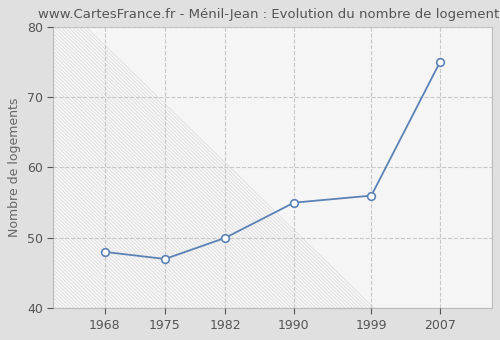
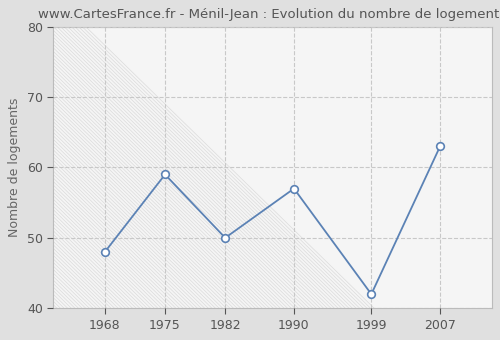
1975: 47 -> 59
1990: 55 -> 57
1999: 56 -> 42
2007: 75 -> 63
